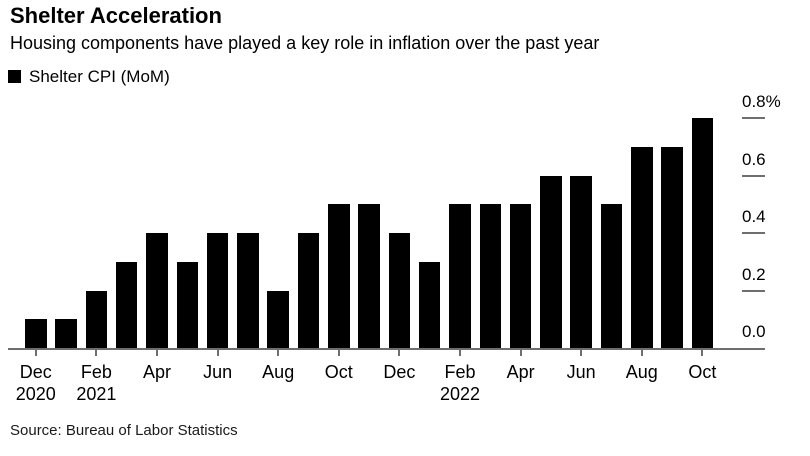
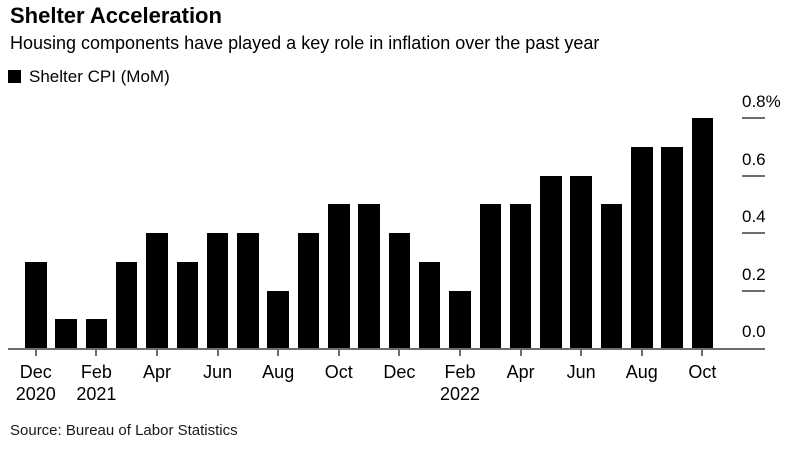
Dec 2020: 0.1% -> 0.3%
Feb 2021: 0.2% -> 0.1%
Feb 2022: 0.5% -> 0.2%
